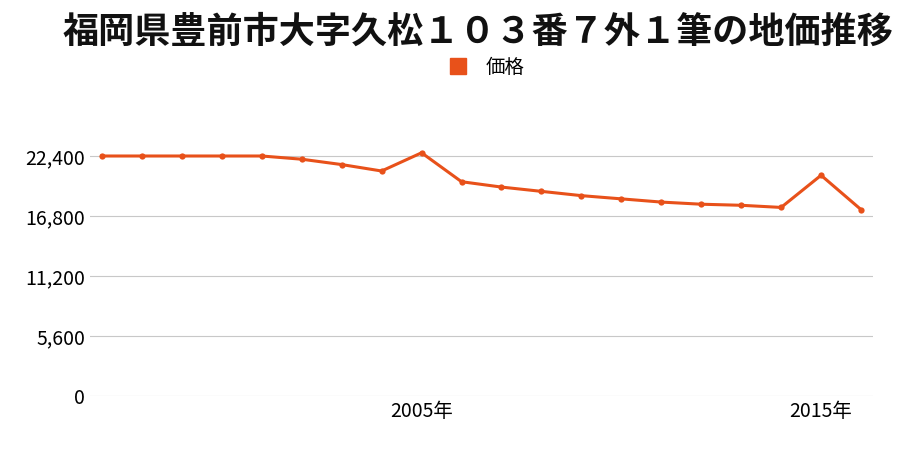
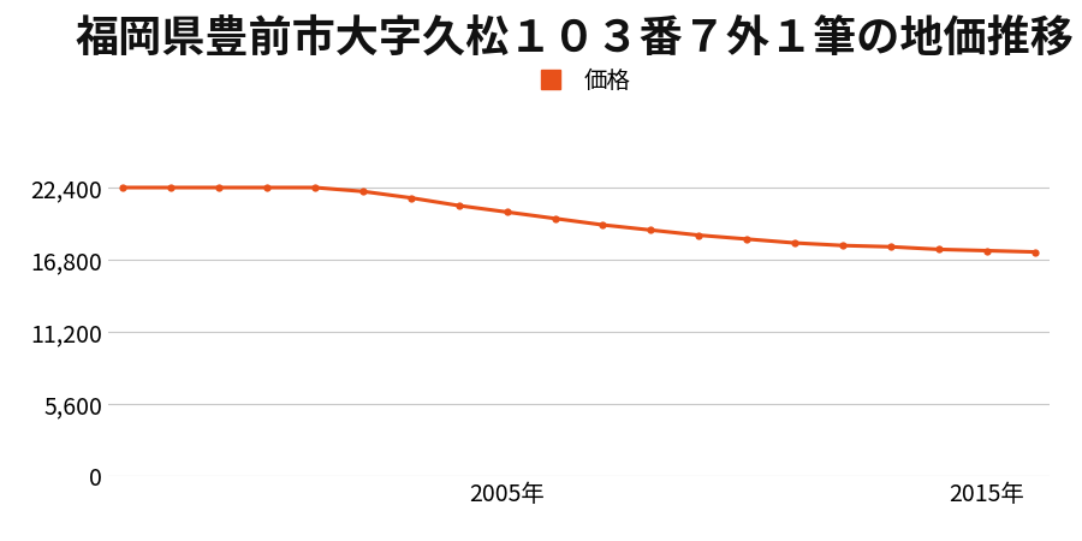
2005年: 22,700 -> 20,500
2015年: 20,600 -> 17,500
